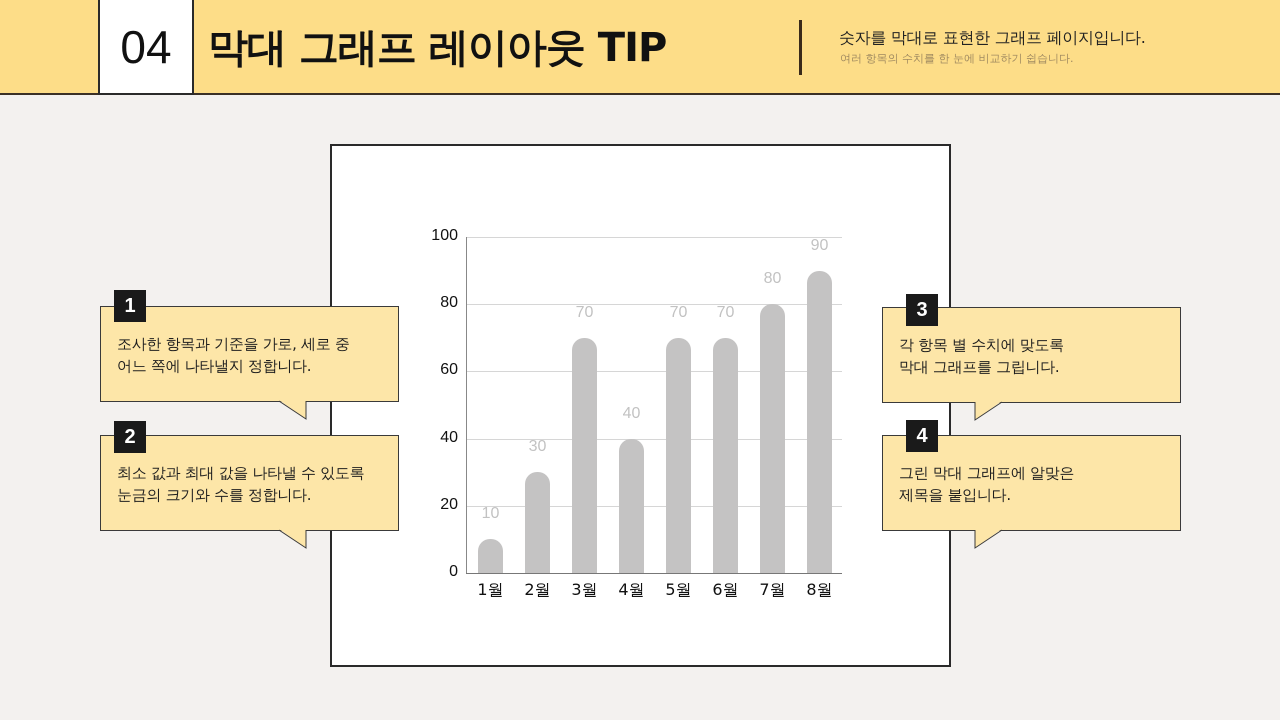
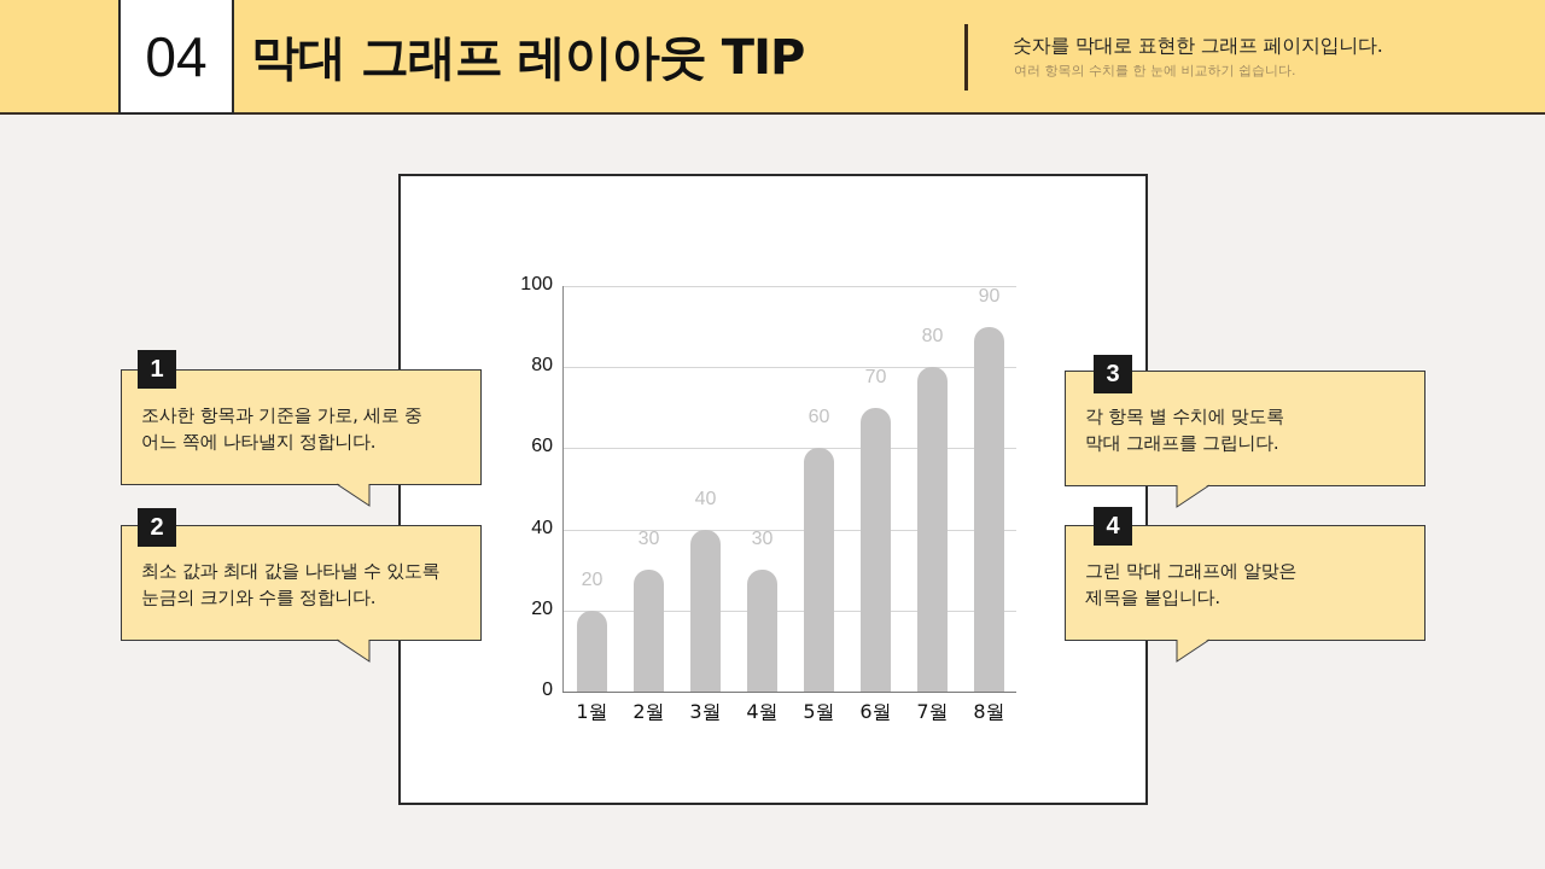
1월: 10 -> 20
3월: 70 -> 40
4월: 40 -> 30
5월: 70 -> 60
